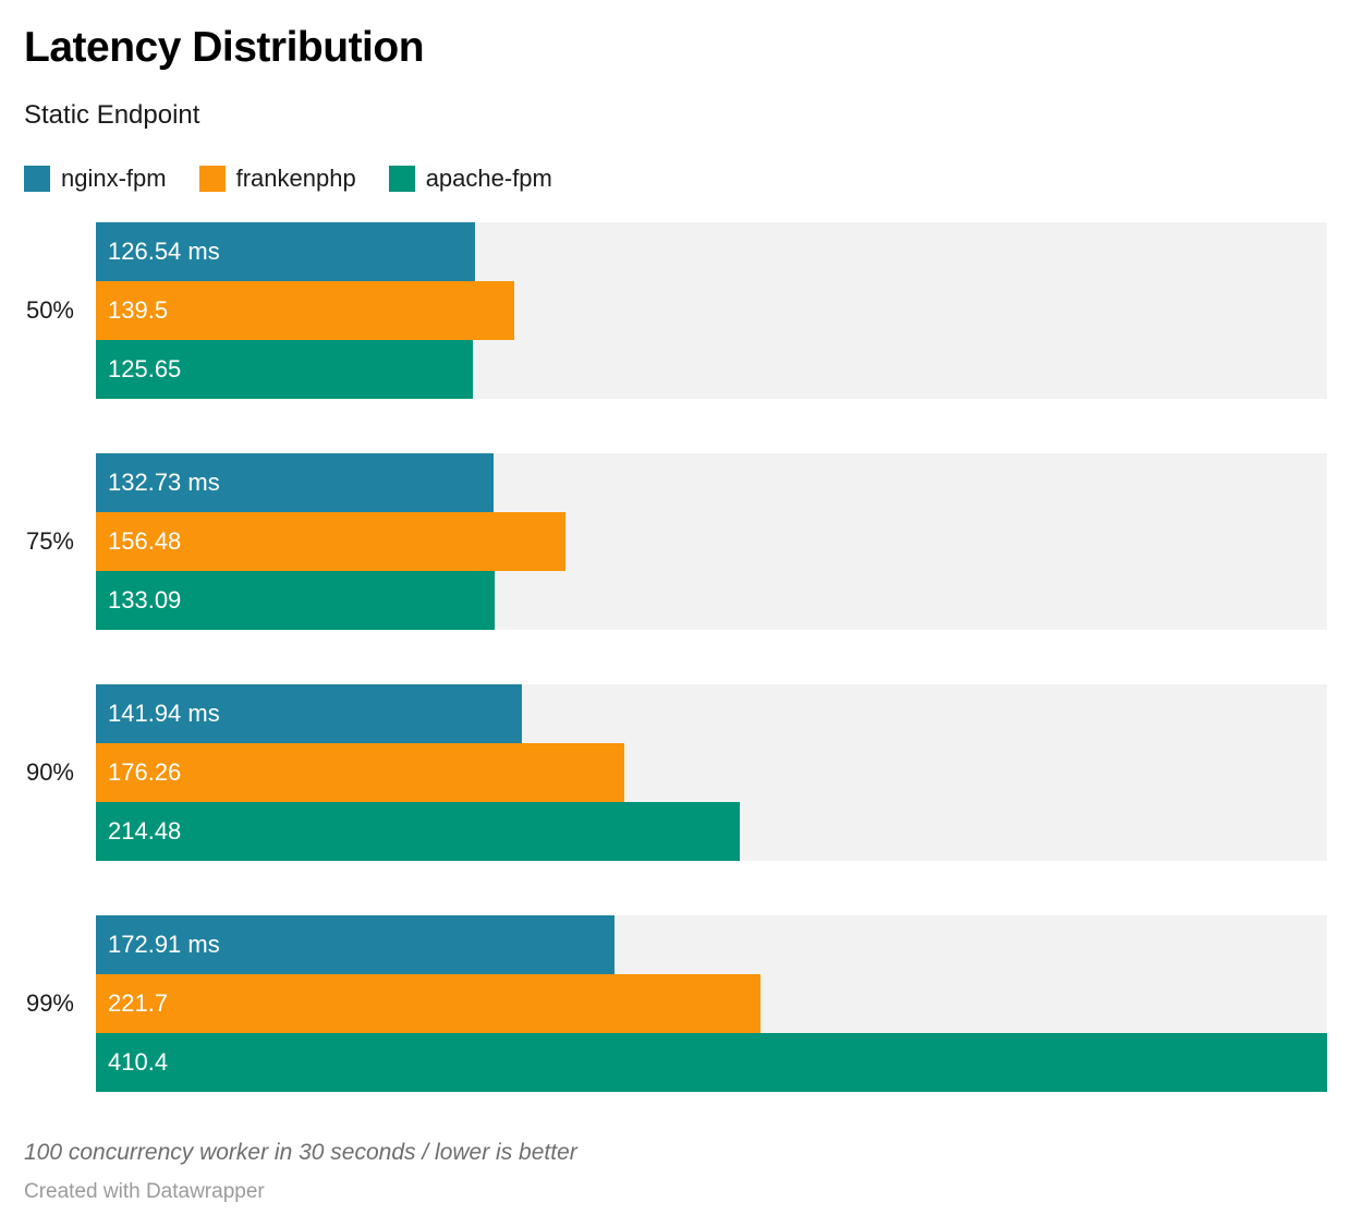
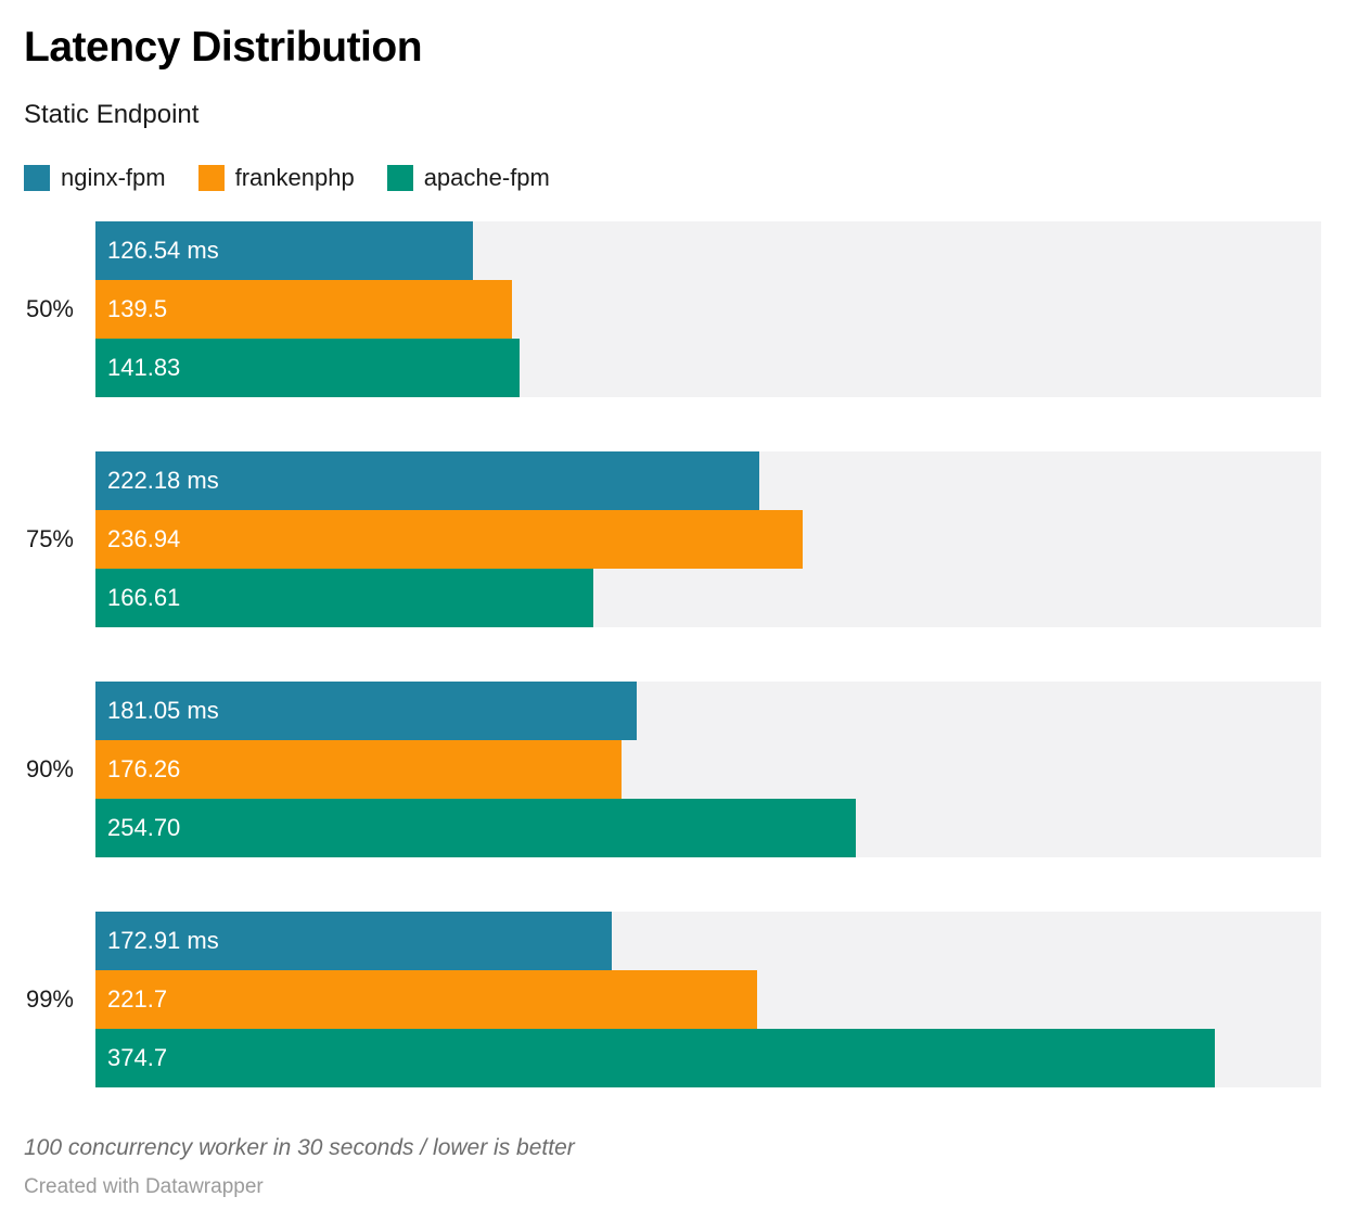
apache-fpm/50%: 125.65 -> 141.83
nginx-fpm/75%: 132.73 -> 222.18
frankenphp/75%: 156.48 -> 236.94
apache-fpm/75%: 133.09 -> 166.61
nginx-fpm/90%: 141.94 -> 181.05
apache-fpm/90%: 214.48 -> 254.70
apache-fpm/99%: 410.4 -> 374.7
